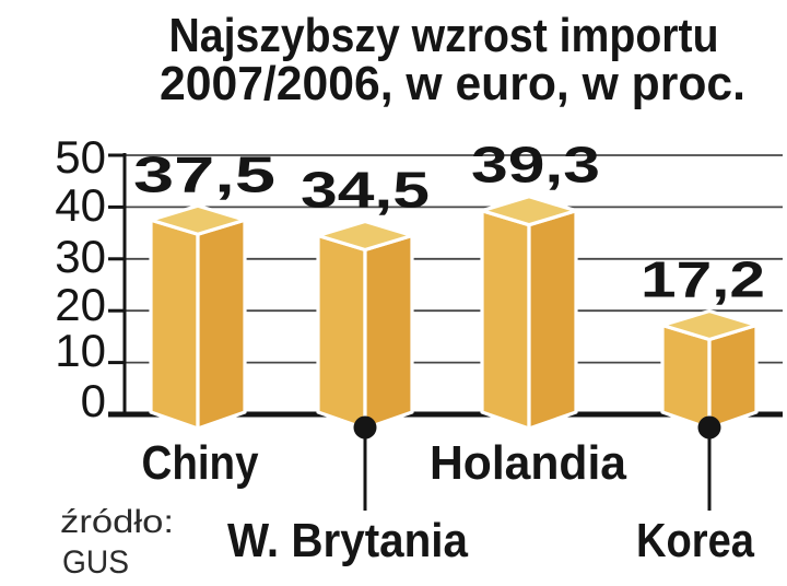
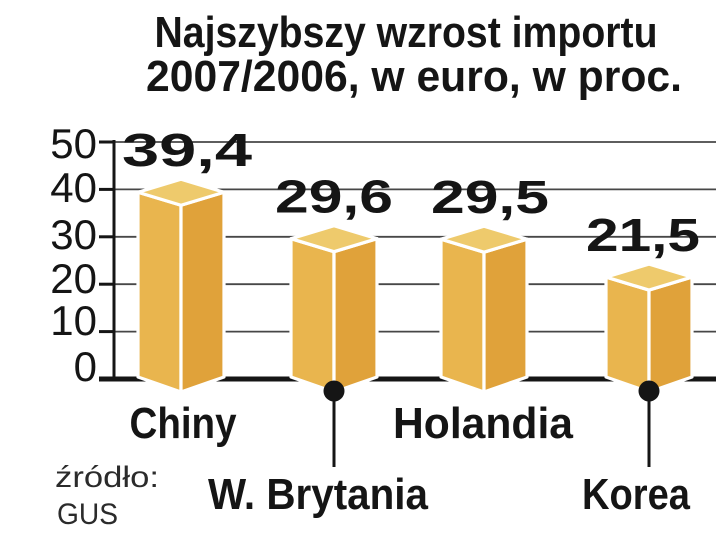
Chiny: 37,5 -> 39,4
W. Brytania: 34,5 -> 29,6
Holandia: 39,3 -> 29,5
Korea: 17,2 -> 21,5
